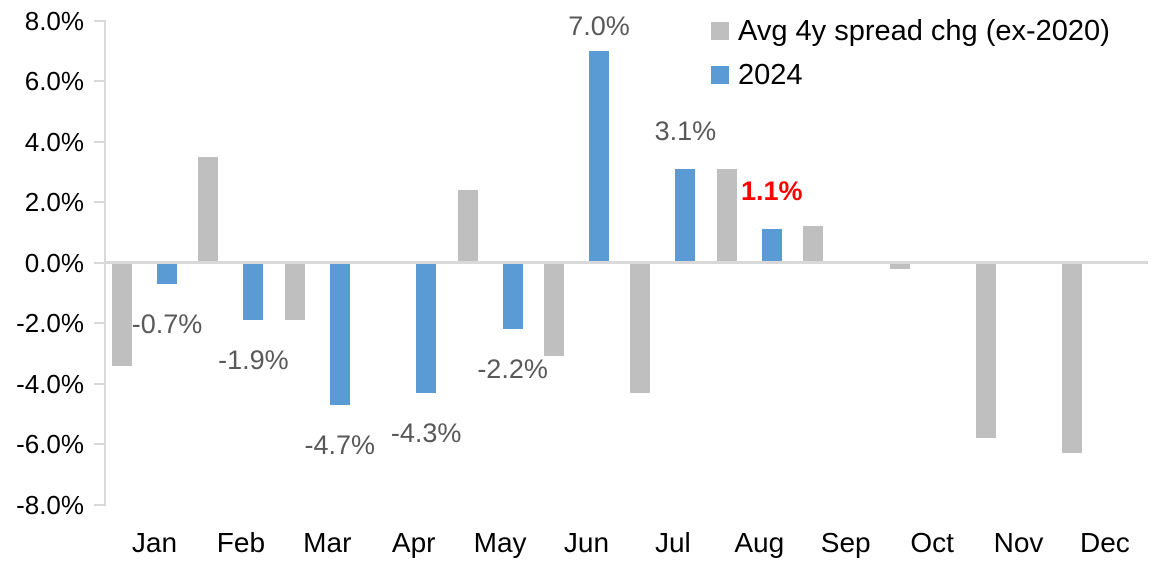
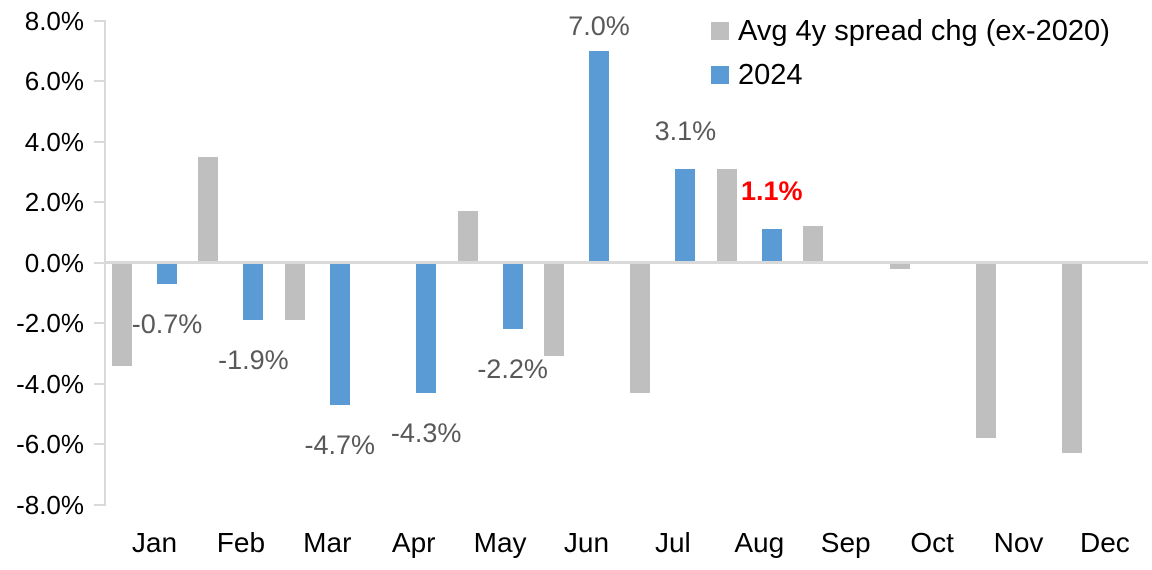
Avg 4y spread chg (ex-2020)/May: 2.4% -> 1.7%
